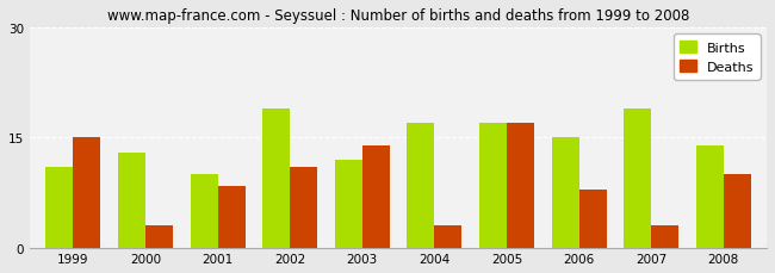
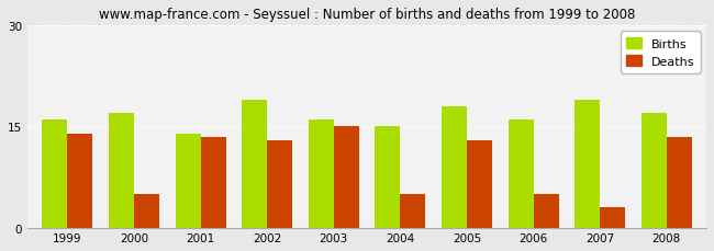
Births/1999: 11 -> 16
Deaths/1999: 15.0 -> 14.0
Births/2000: 13 -> 17
Deaths/2000: 3.0 -> 5.0
Births/2001: 10 -> 14
Deaths/2001: 8.4 -> 13.5
Deaths/2002: 11.0 -> 13.0
Births/2003: 12 -> 16
Deaths/2003: 14.0 -> 15.0
Births/2004: 17 -> 15
Deaths/2004: 3.0 -> 5.0
Births/2005: 17 -> 18
Deaths/2005: 17.0 -> 13.0
Births/2006: 15 -> 16
Deaths/2006: 8.0 -> 5.0
Births/2008: 14 -> 17
Deaths/2008: 10.0 -> 13.5
